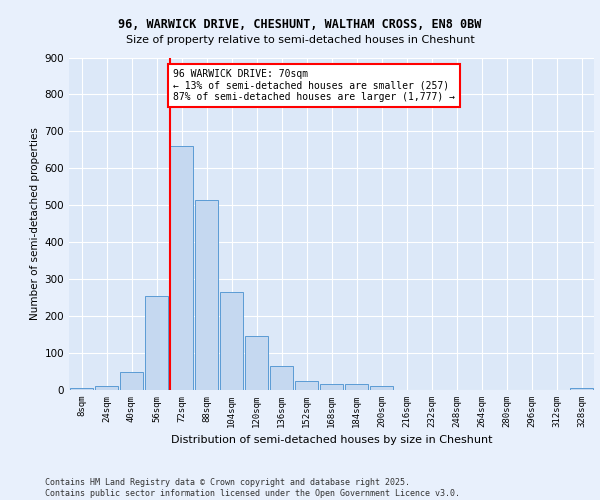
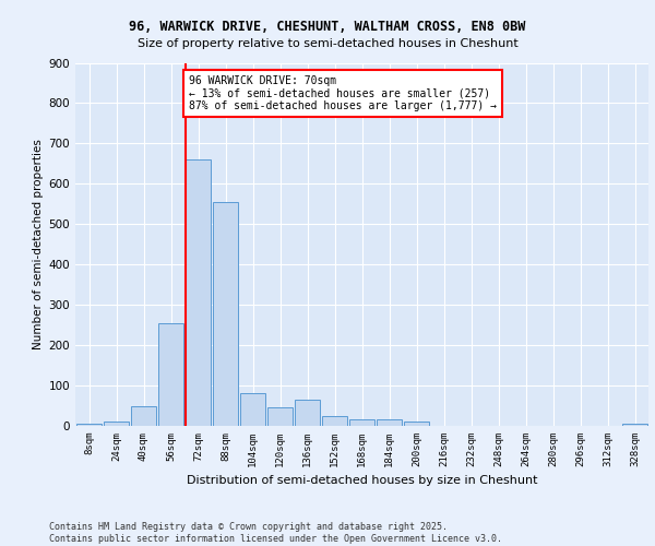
88sqm: 515 -> 555
104sqm: 265 -> 80
120sqm: 145 -> 45
